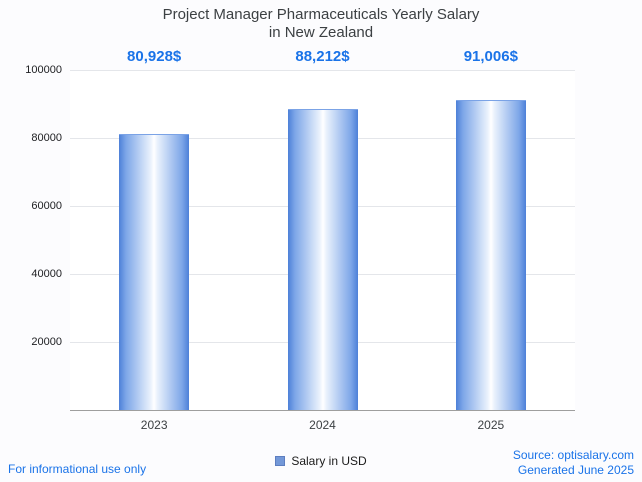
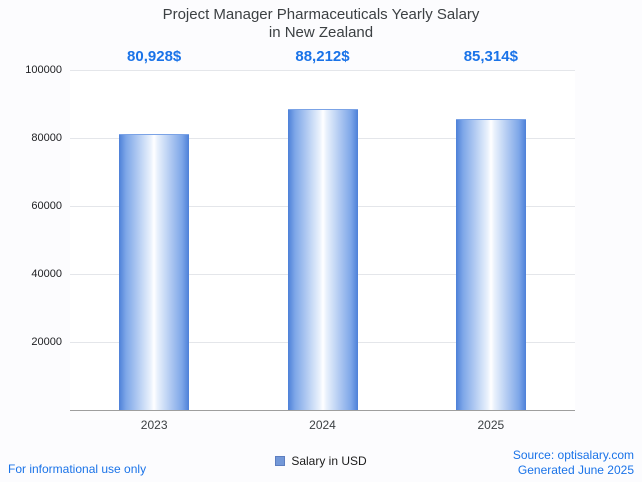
2025: 91,006 -> 85,314
